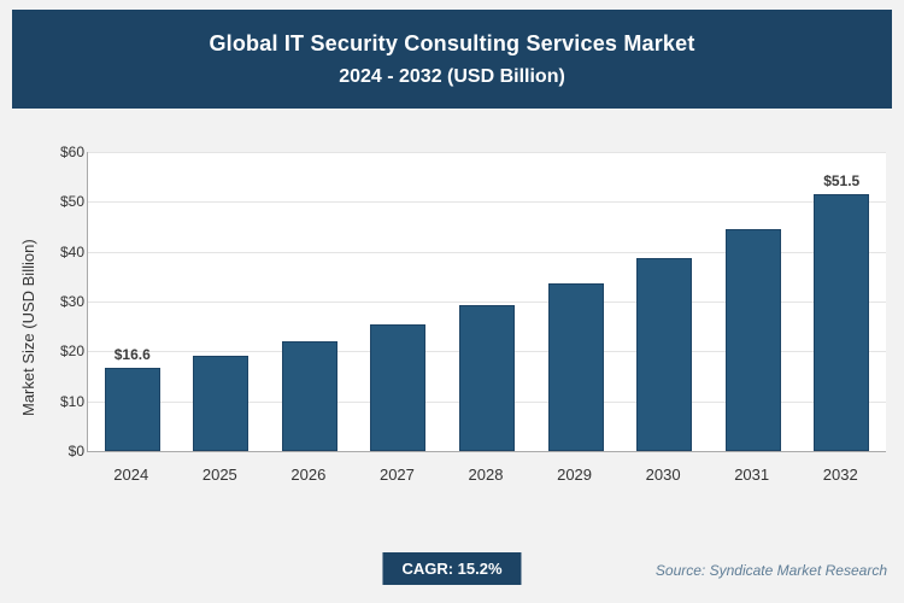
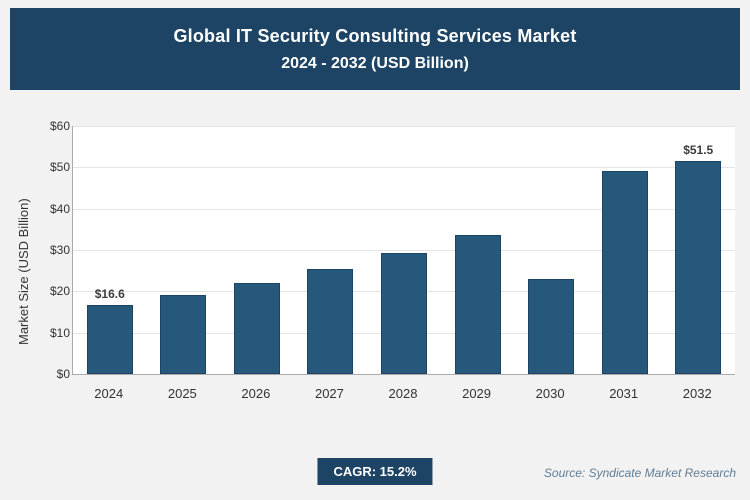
2030: $39 -> $23
2031: $45 -> $49
